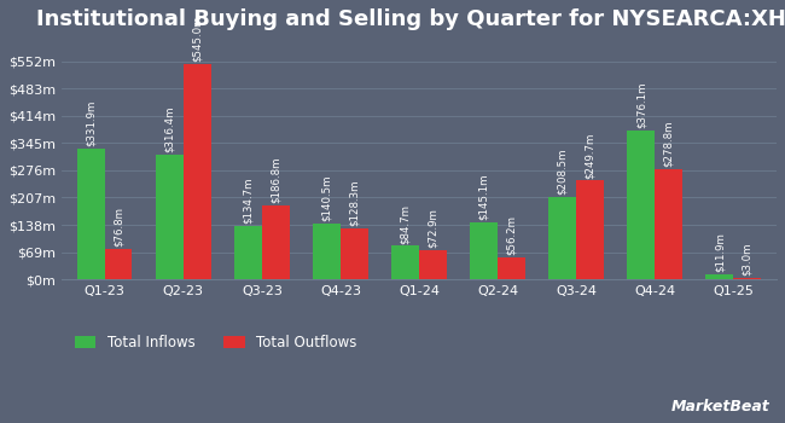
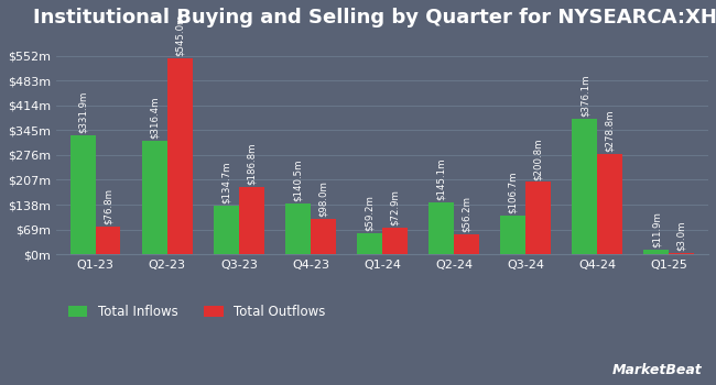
Total Outflows/Q4-23: $128.3m -> $98.0m
Total Inflows/Q1-24: $84.7m -> $59.2m
Total Inflows/Q3-24: $208.5m -> $106.7m
Total Outflows/Q3-24: $249.7m -> $200.8m
